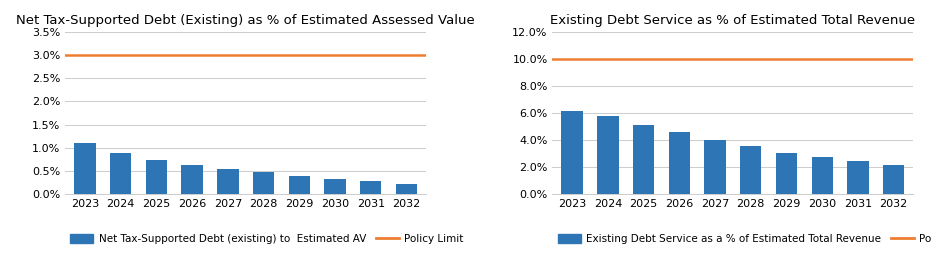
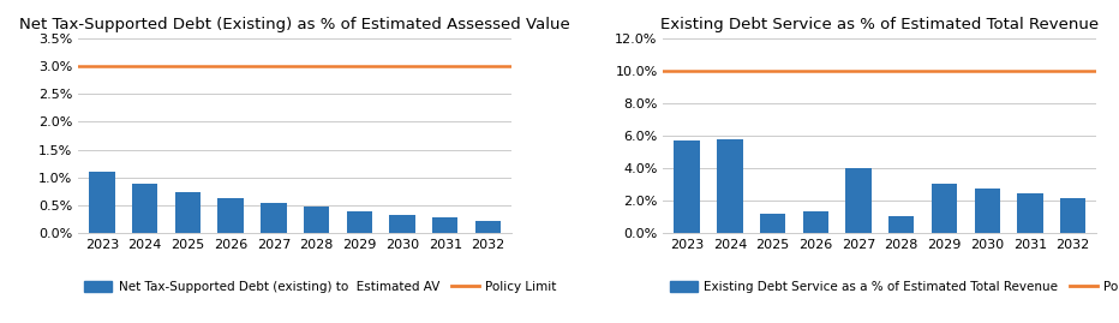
Existing Debt Service as % of Estimated Total Revenue/2023: 6.2% -> 5.7%
Existing Debt Service as % of Estimated Total Revenue/2025: 5.1% -> 1.2%
Existing Debt Service as % of Estimated Total Revenue/2026: 4.5% -> 1.3%
Existing Debt Service as % of Estimated Total Revenue/2028: 3.5% -> 1.0%
